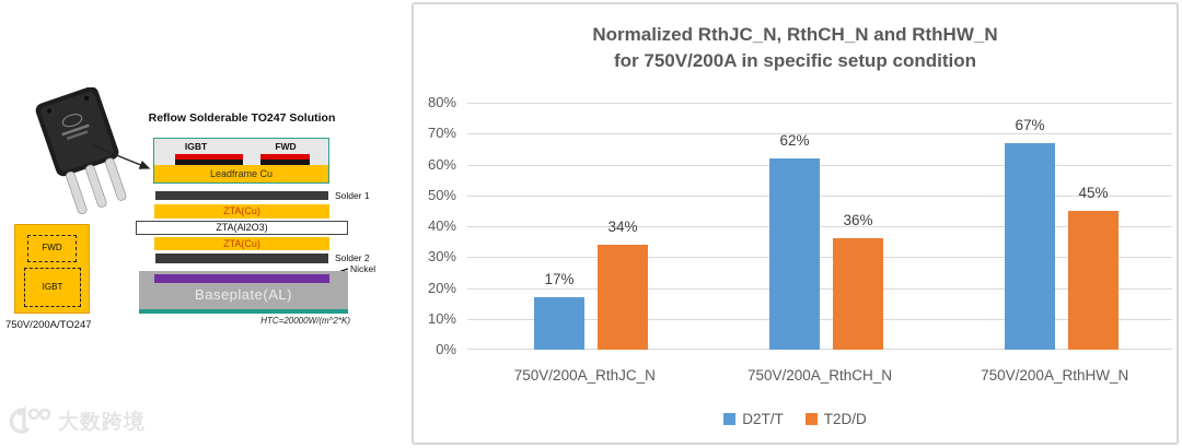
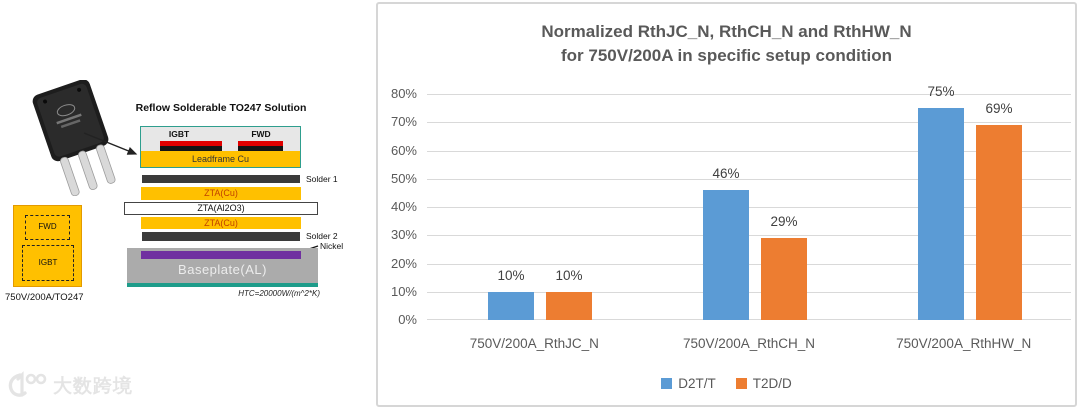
D2T/T/750V/200A_RthJC_N: 17% -> 10%
T2D/D/750V/200A_RthJC_N: 34% -> 10%
D2T/T/750V/200A_RthCH_N: 62% -> 46%
T2D/D/750V/200A_RthCH_N: 36% -> 29%
D2T/T/750V/200A_RthHW_N: 67% -> 75%
T2D/D/750V/200A_RthHW_N: 45% -> 69%
